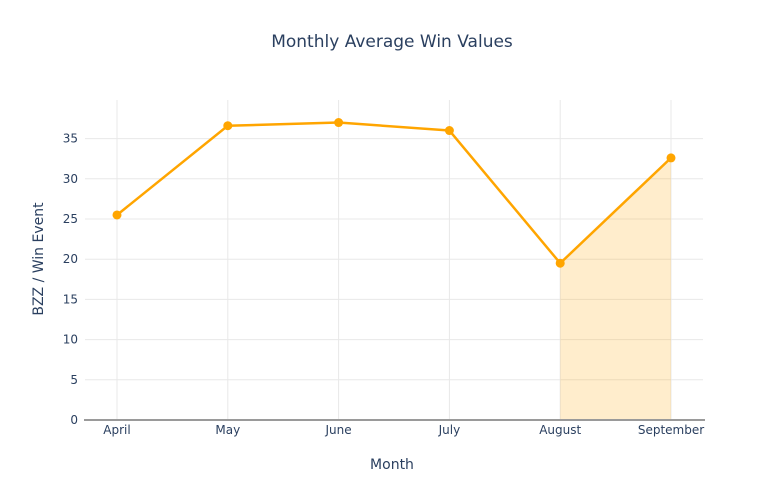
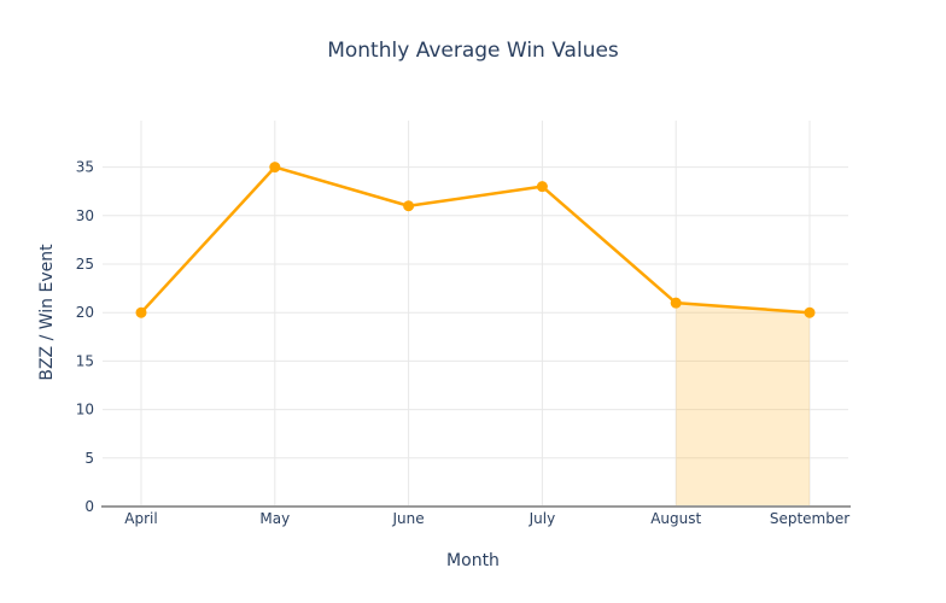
April: 26 -> 20
May: 37 -> 35
June: 37 -> 31
July: 36 -> 33
August: 20 -> 21
September: 33 -> 20
